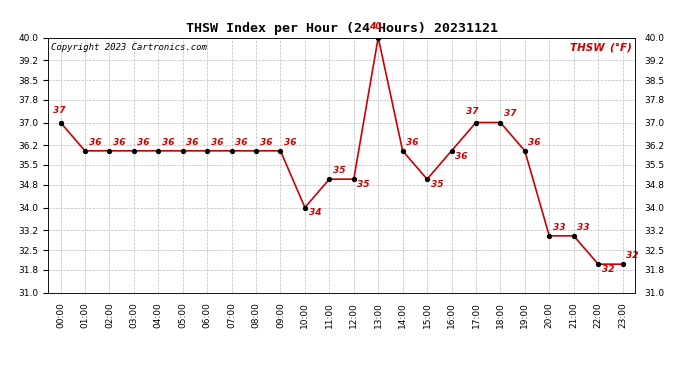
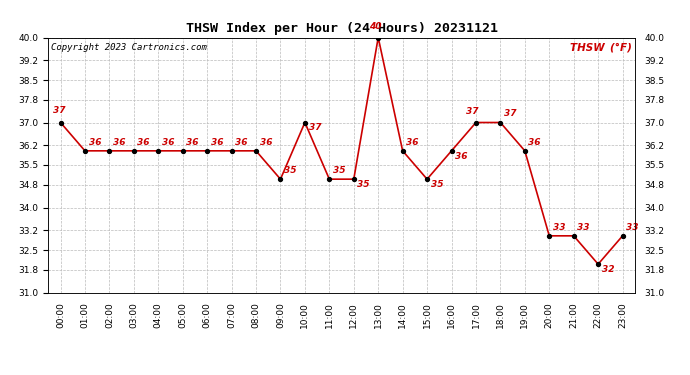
09:00: 36 -> 35
10:00: 34 -> 37
23:00: 32 -> 33
